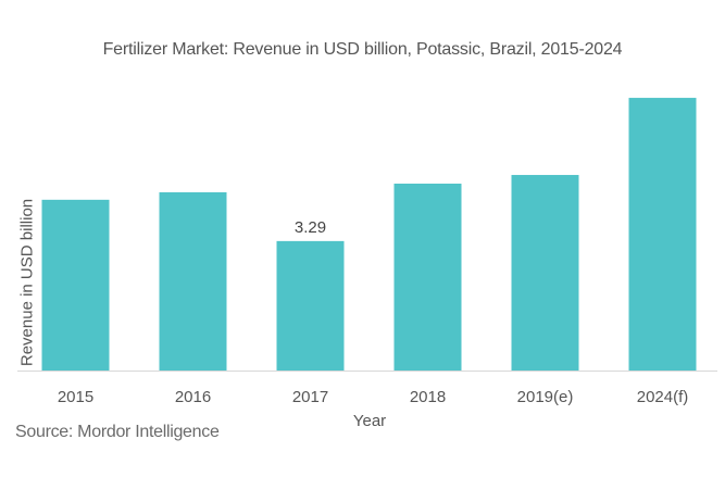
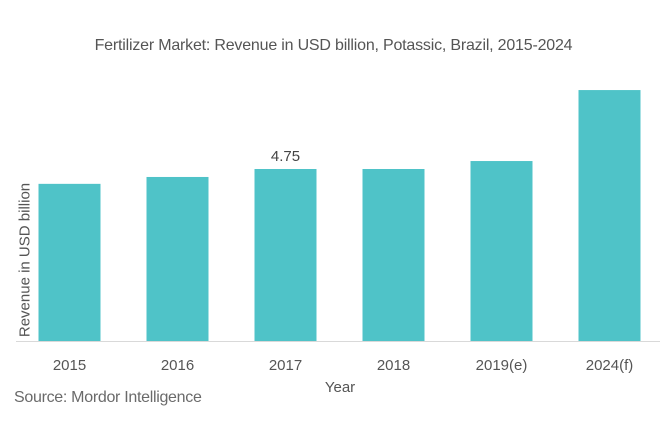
2017: 3.29 -> 4.75
